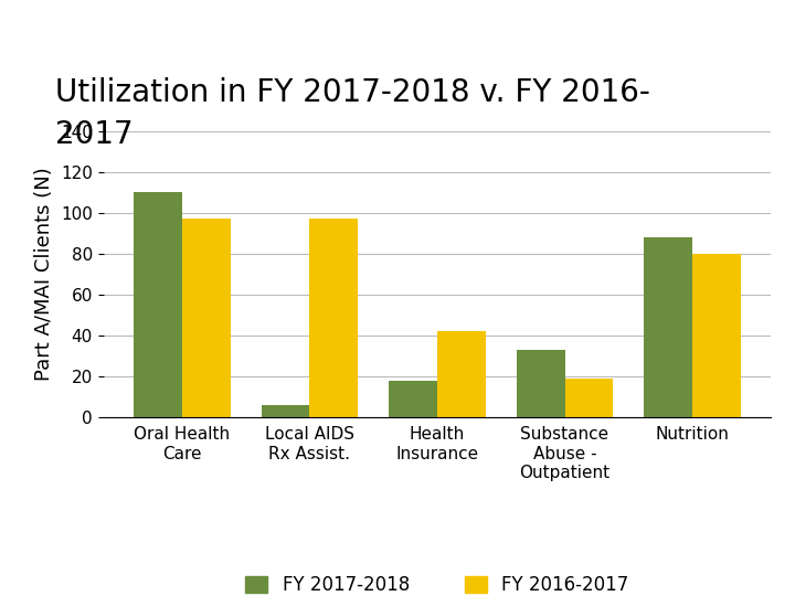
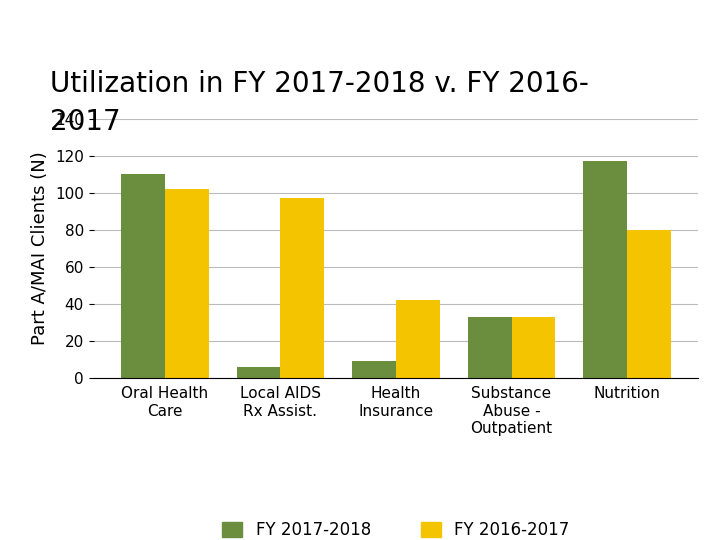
FY 2016-2017/Oral Health Care: 97 -> 102
FY 2017-2018/Health Insurance: 18 -> 9
FY 2016-2017/Substance Abuse - Outpatient: 19 -> 33
FY 2017-2018/Nutrition: 88 -> 117
